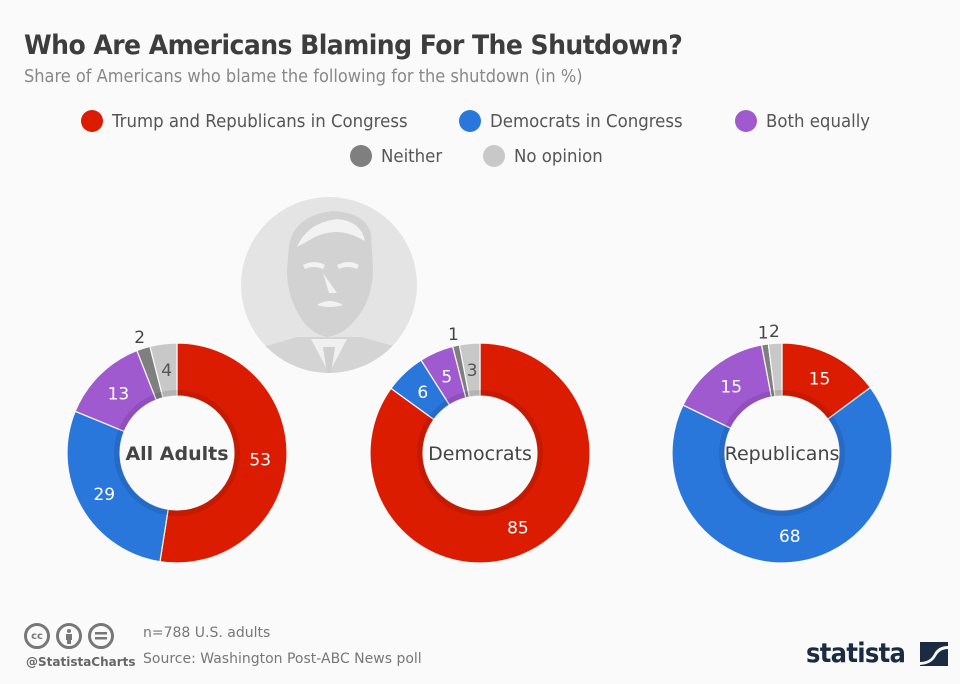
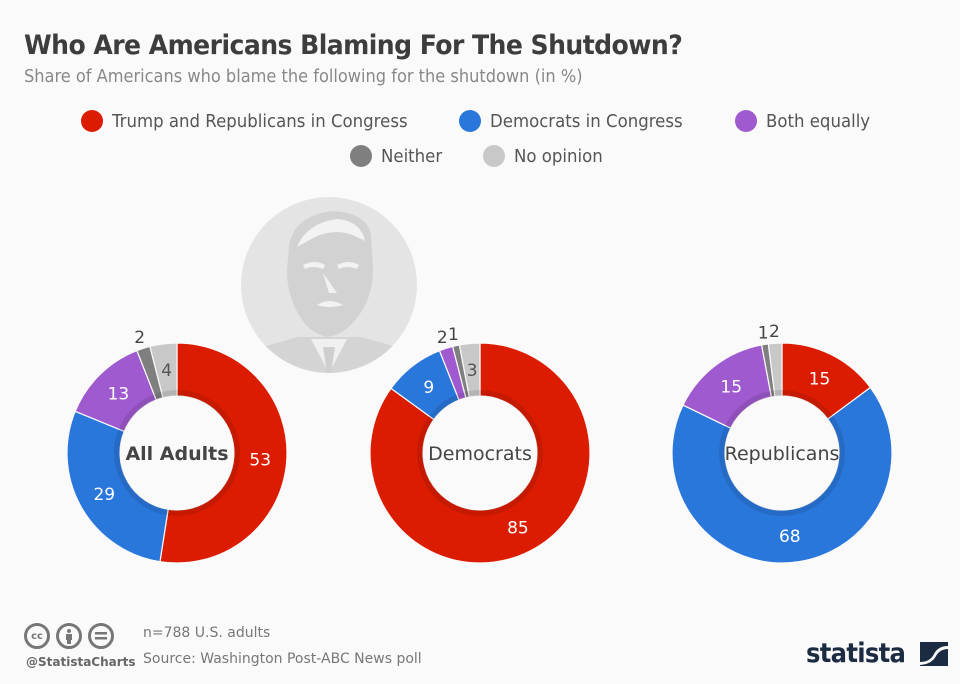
Democrats/Democrats in Congress: 6 -> 9
Democrats/Both equally: 5 -> 2
